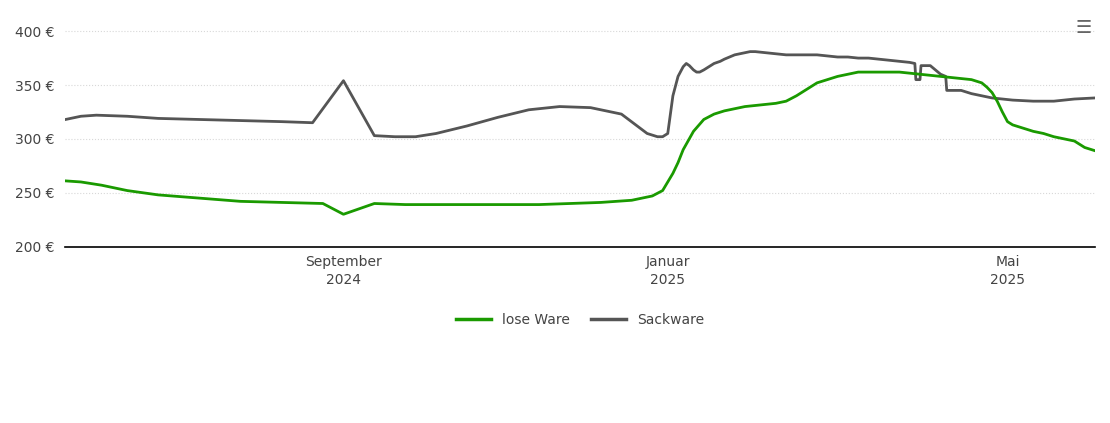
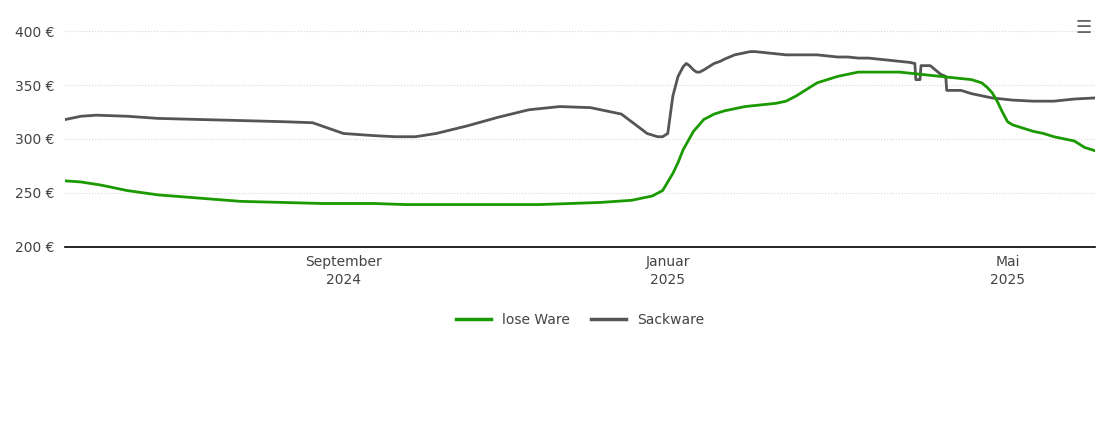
lose Ware/September 2024: 230 € -> 240 €
Sackware/September 2024: 354 € -> 305 €
